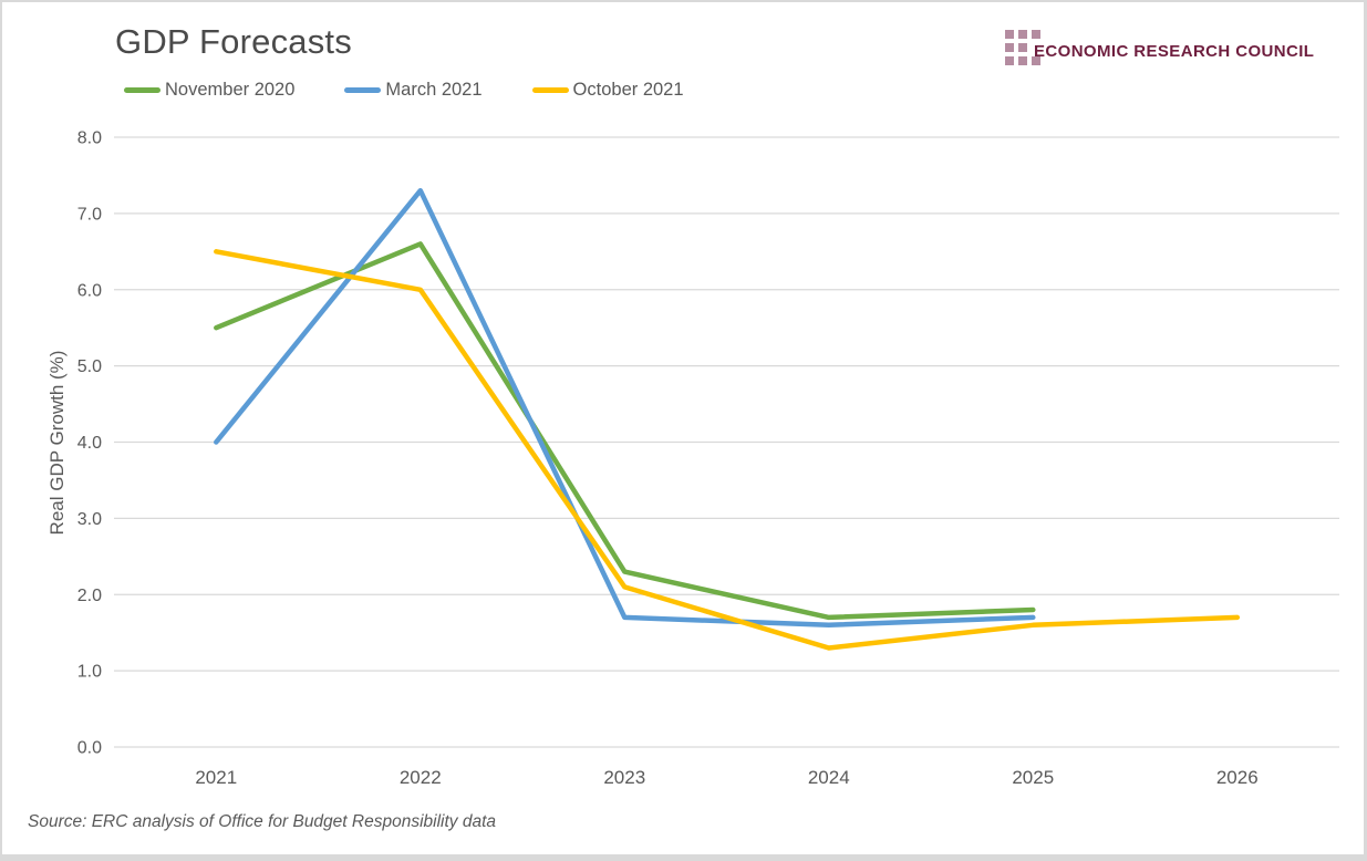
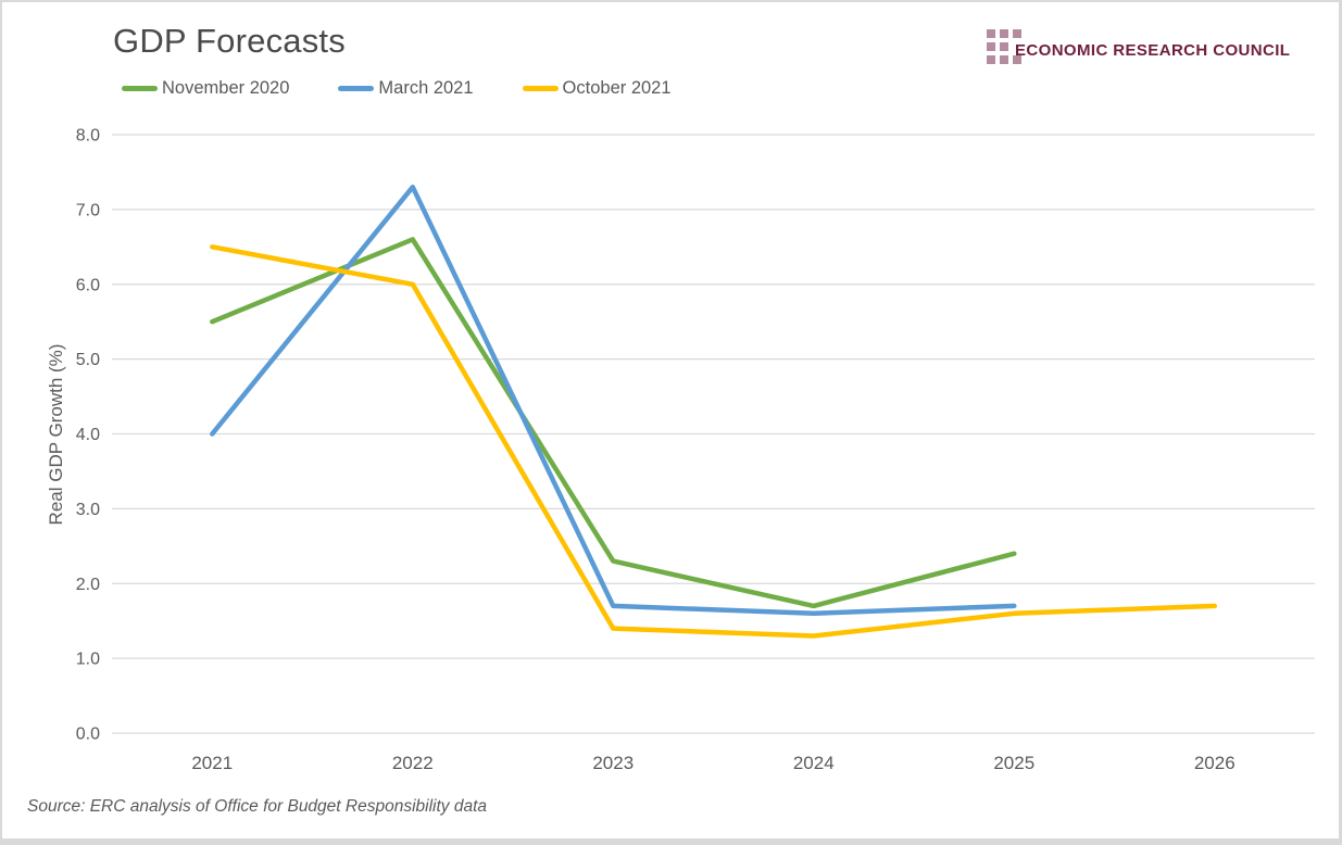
October 2021/2023: 2.1 -> 1.4
November 2020/2025: 1.8 -> 2.4
